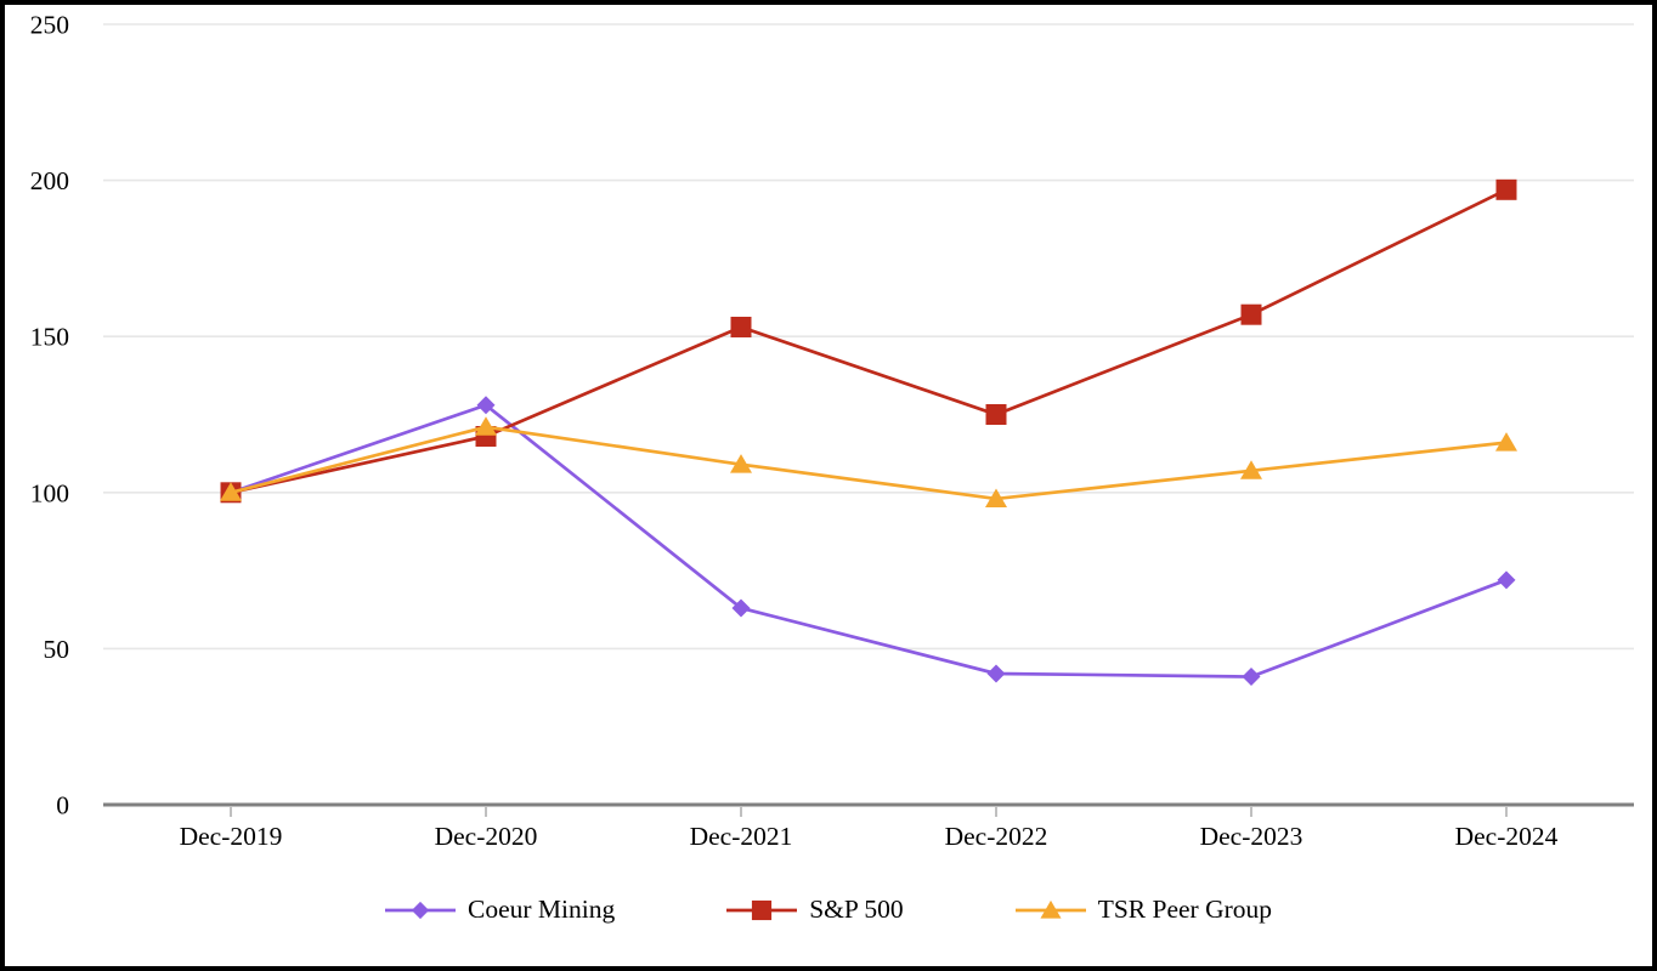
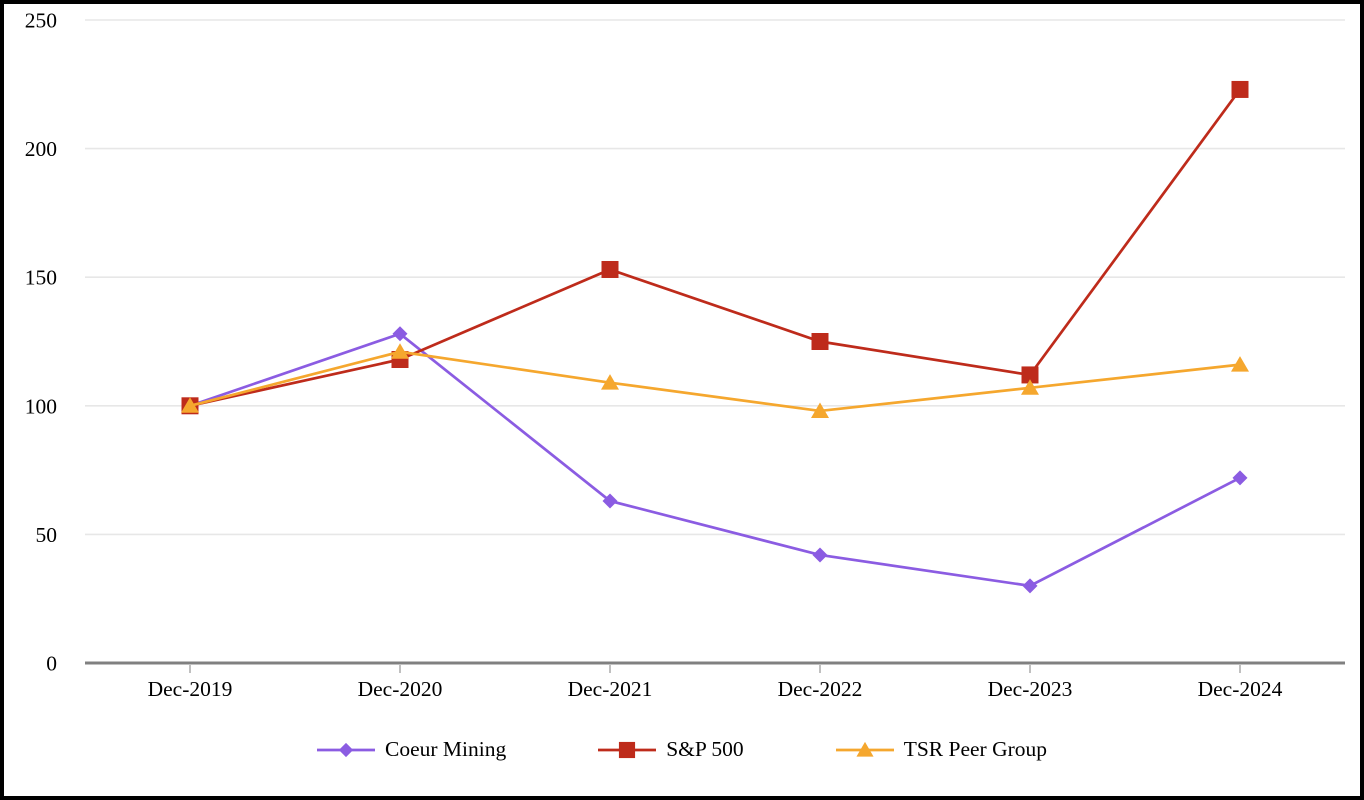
Coeur Mining/Dec-2023: 41 -> 30
S&P 500/Dec-2023: 157 -> 112
S&P 500/Dec-2024: 197 -> 223
